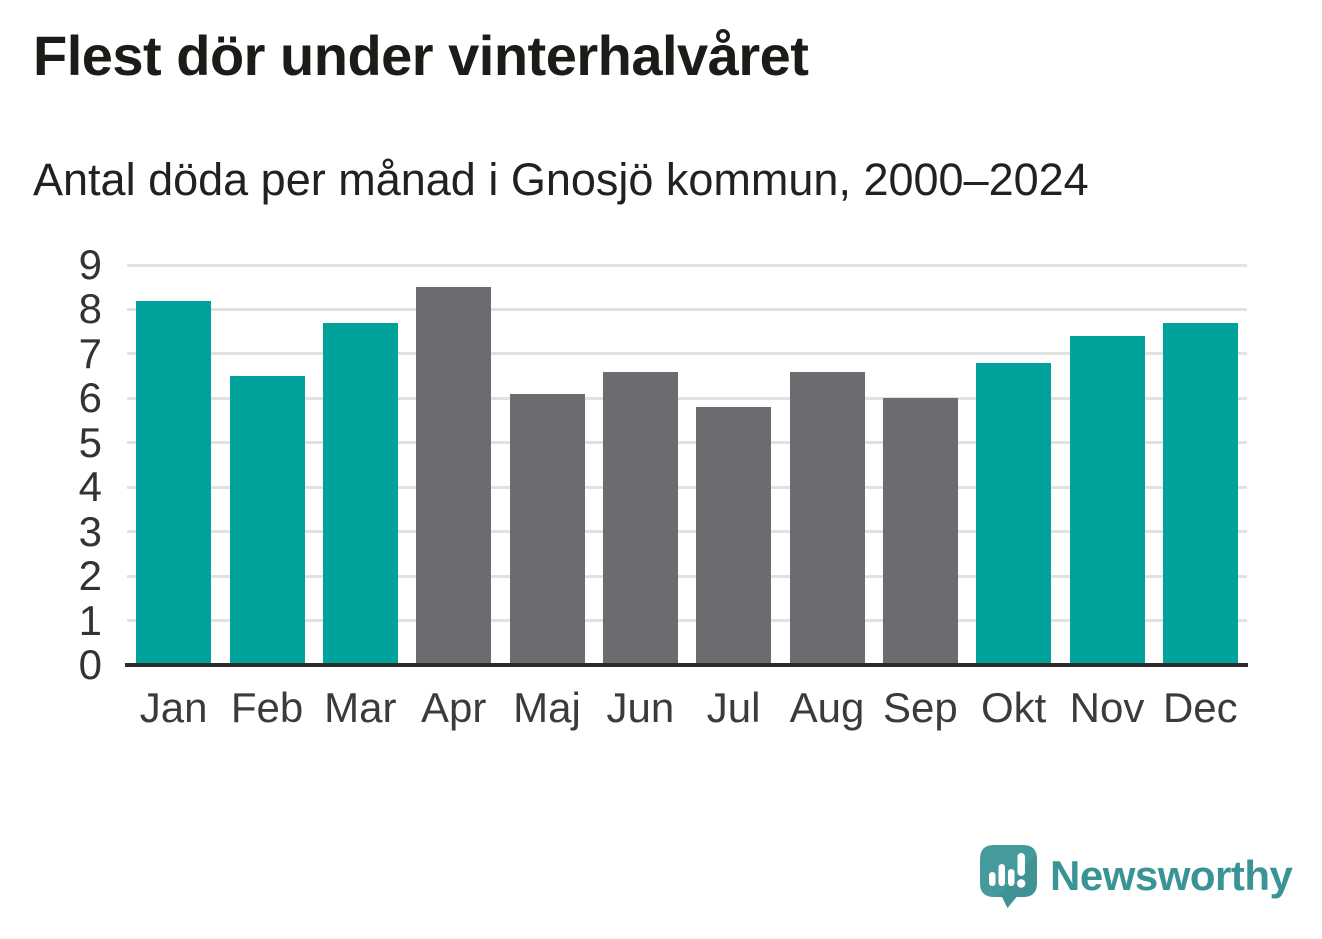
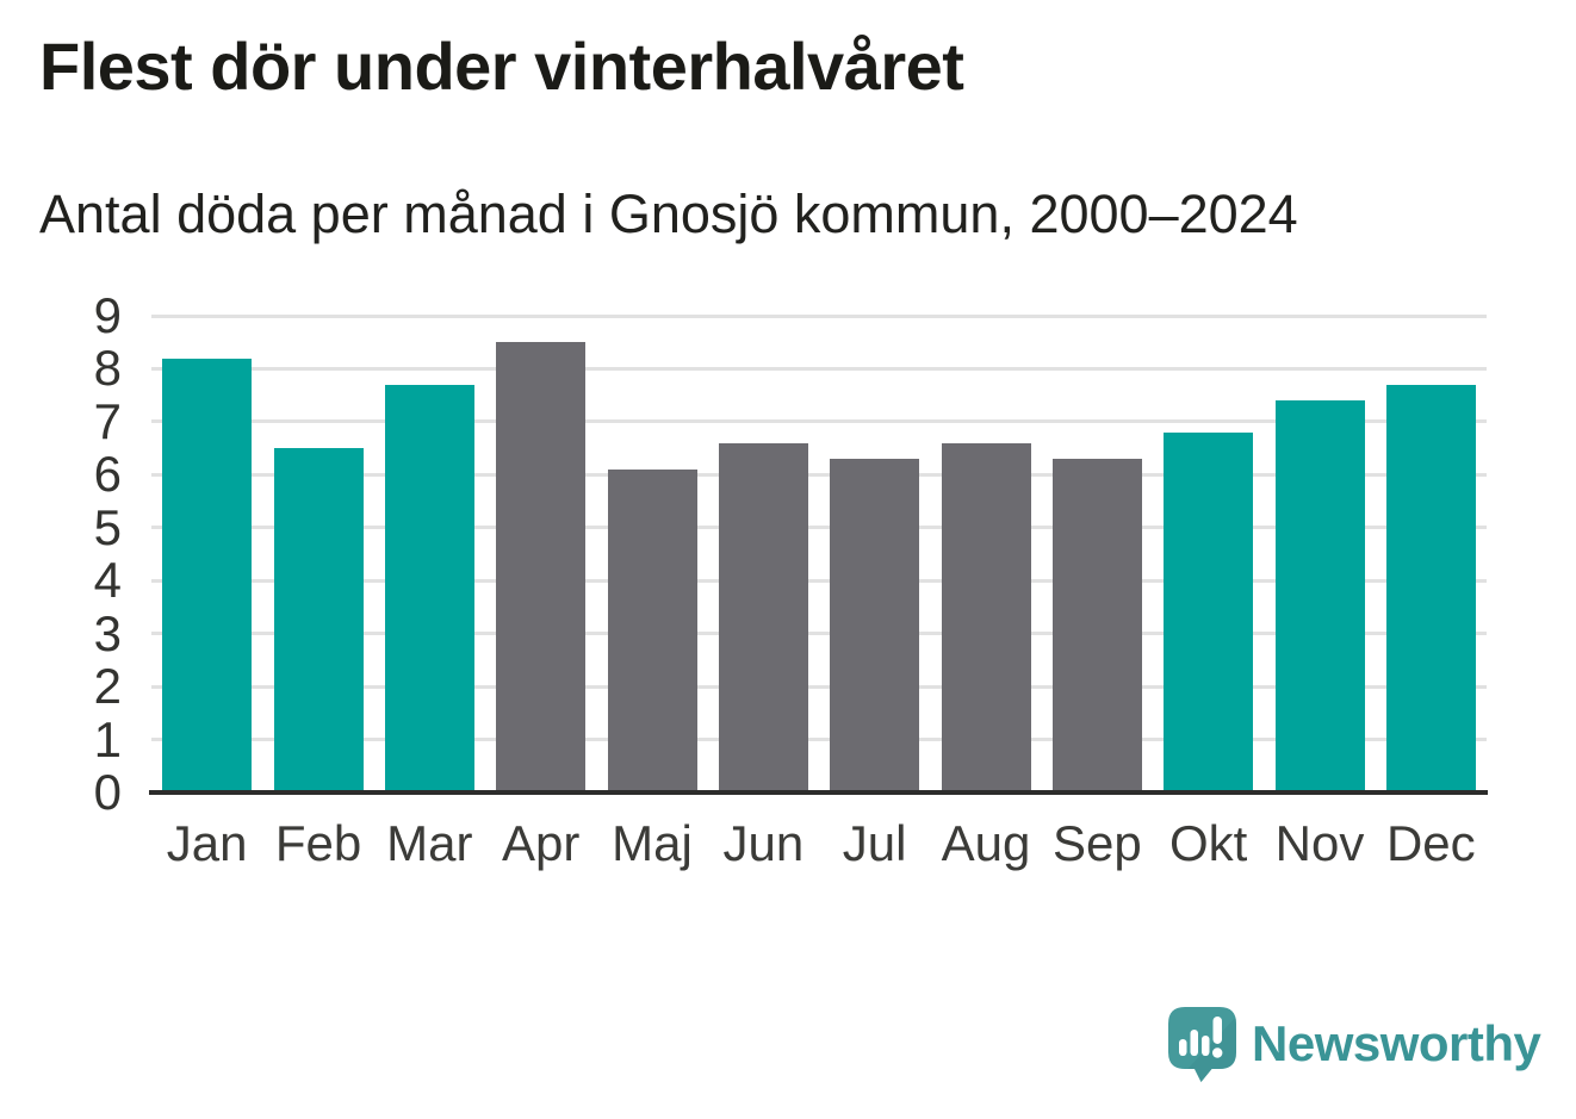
Jul: 5.8 -> 6.3
Sep: 6.0 -> 6.3
